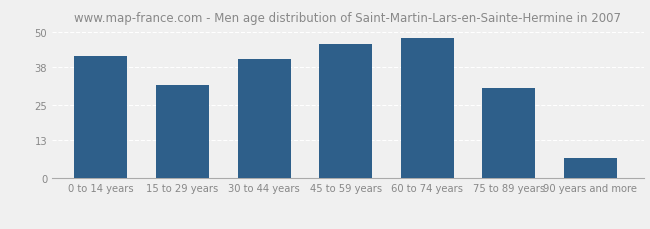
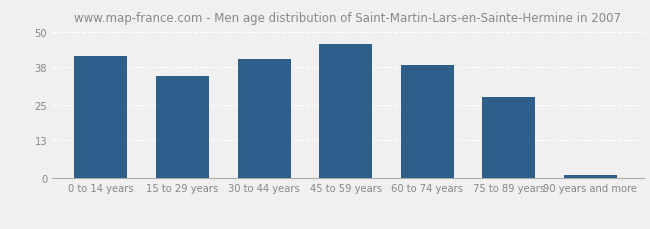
15 to 29 years: 32 -> 35
60 to 74 years: 48 -> 39
75 to 89 years: 31 -> 28
90 years and more: 7 -> 1
